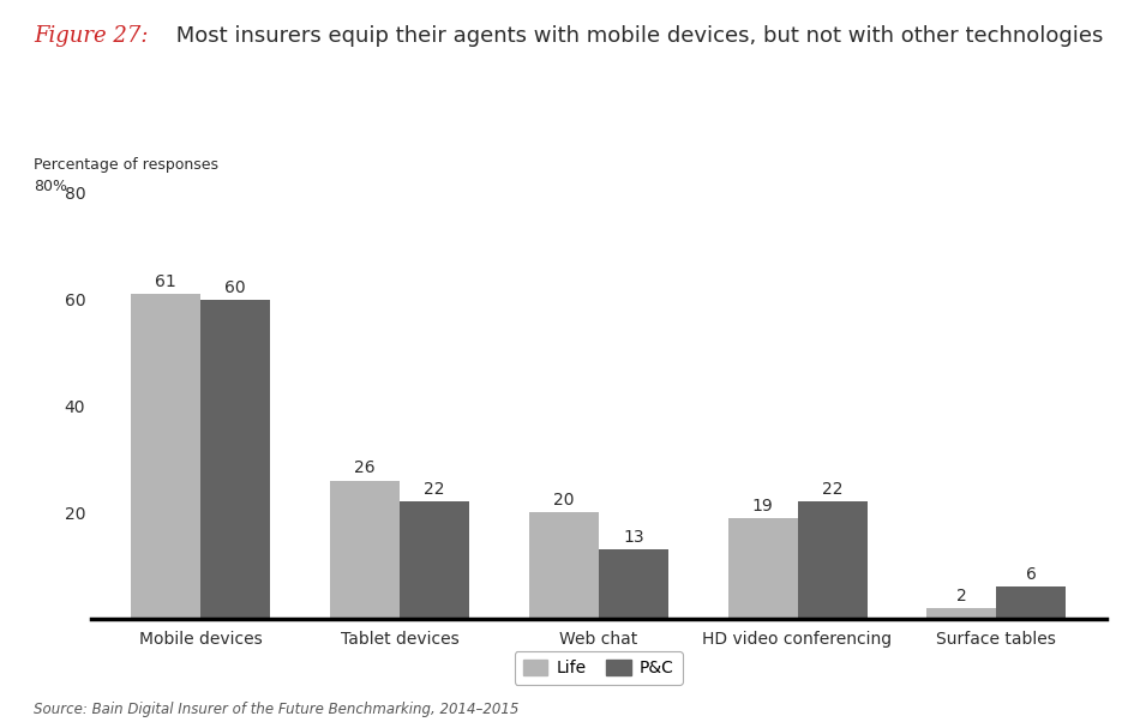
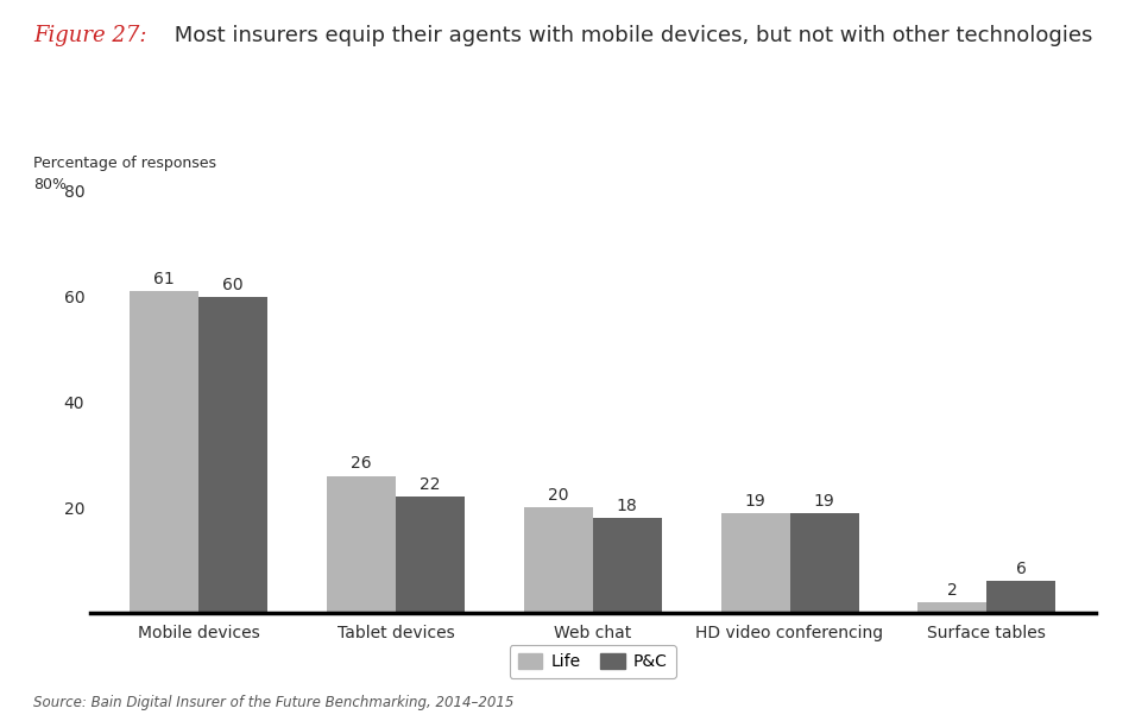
P&C/Web chat: 13 -> 18
P&C/HD video conferencing: 22 -> 19
